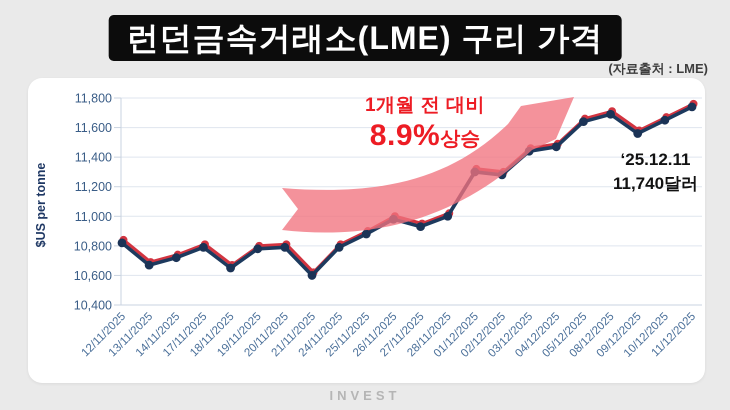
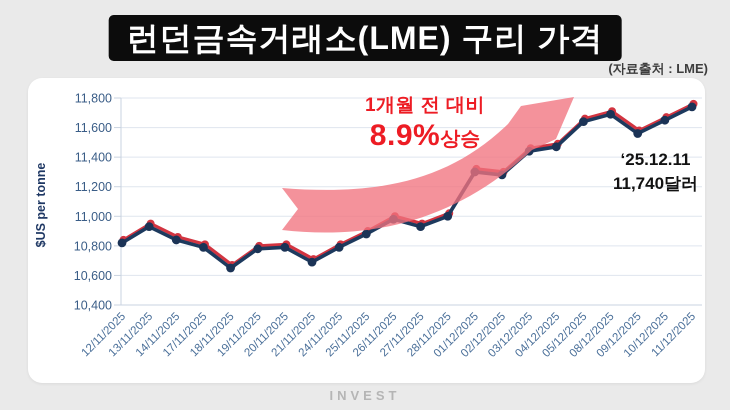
13/11/2025: 10670 -> 10930
14/11/2025: 10720 -> 10840
21/11/2025: 10600 -> 10690
